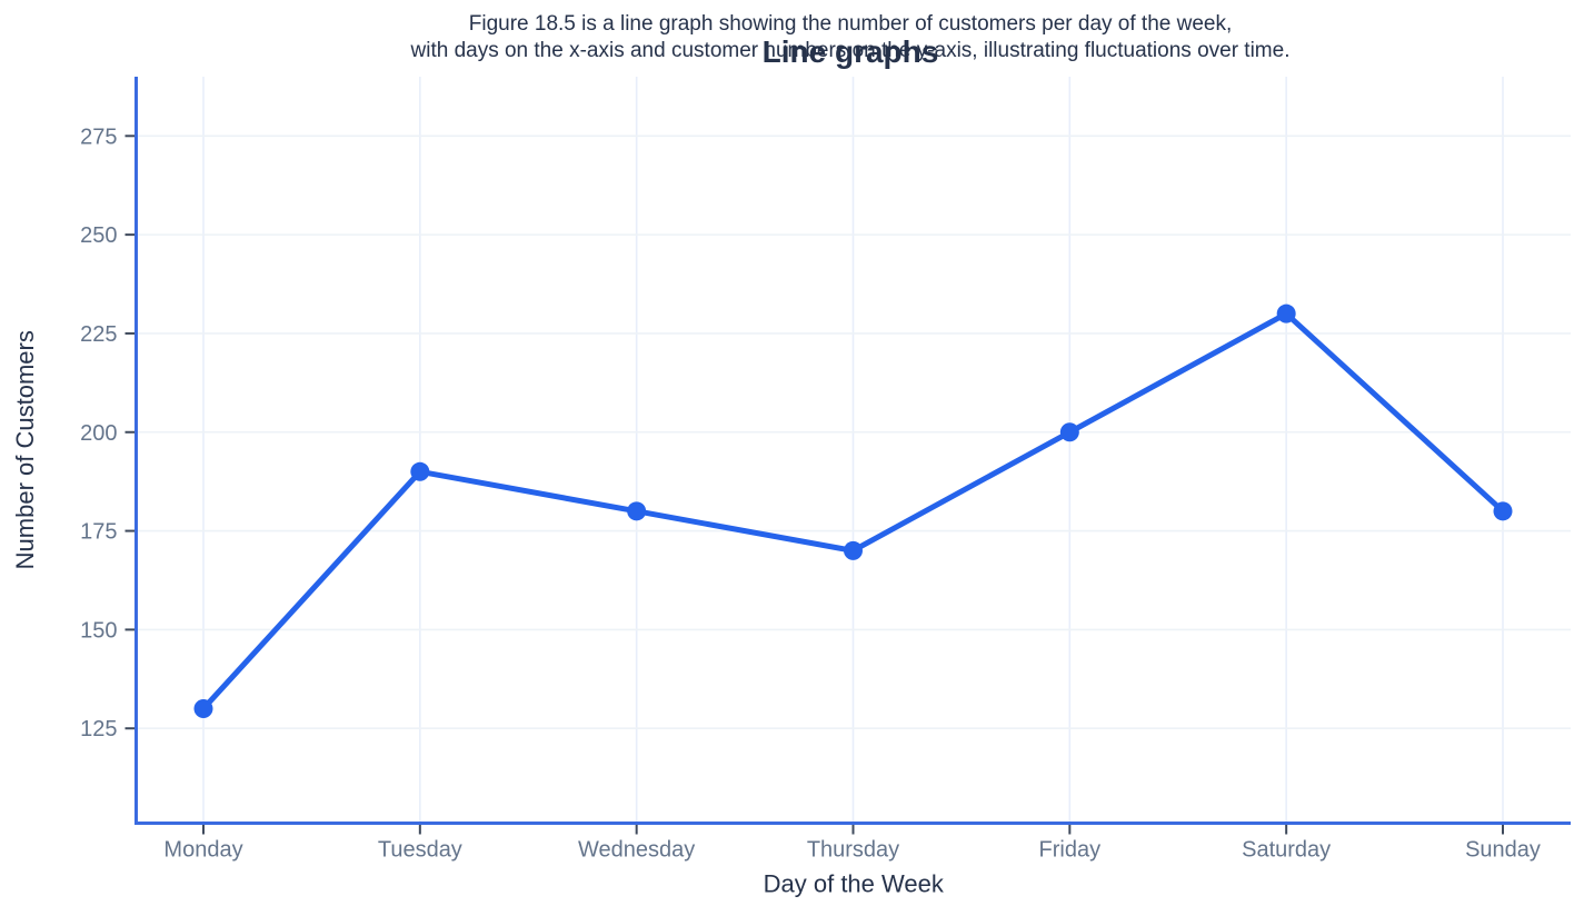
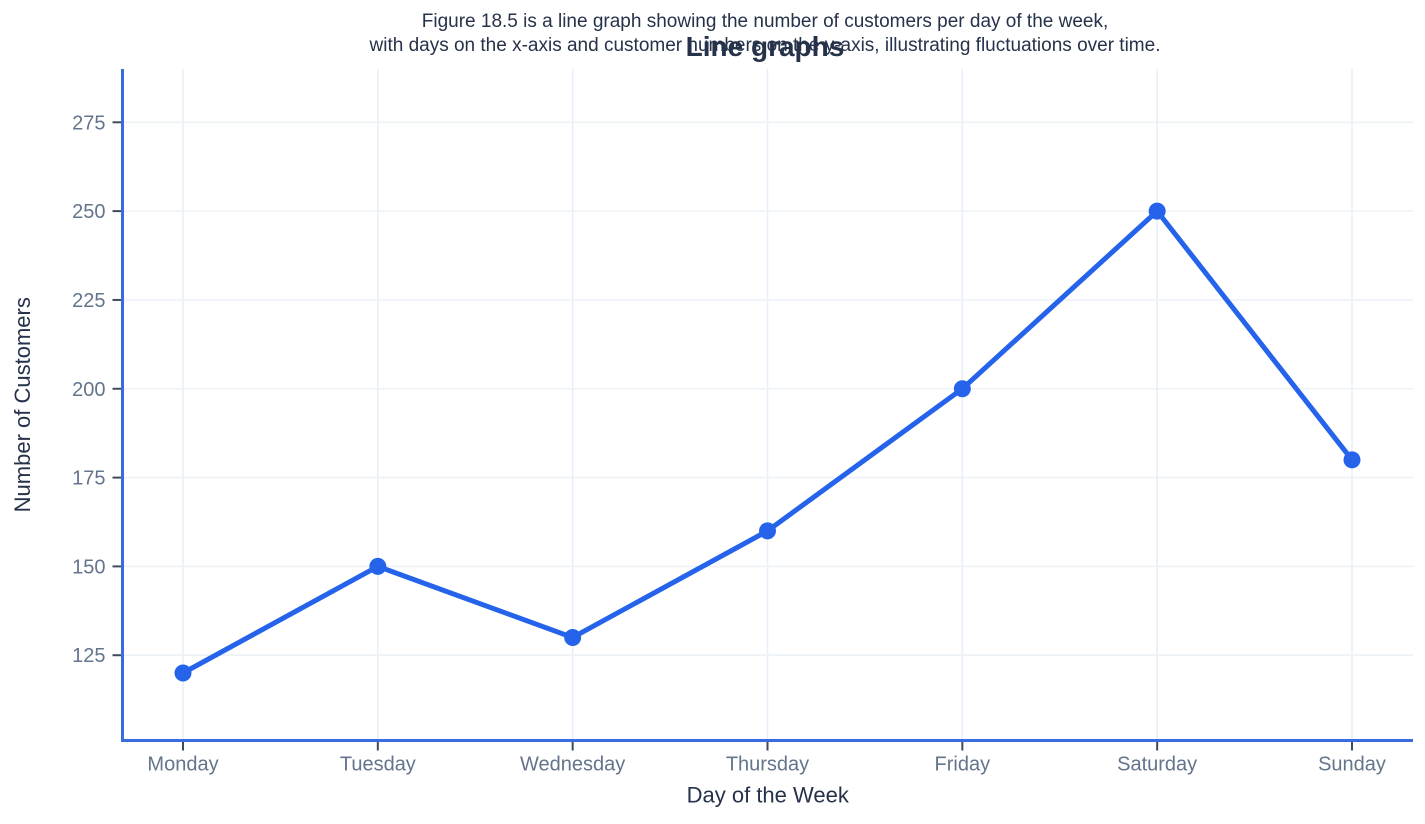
Monday: 130 -> 120
Tuesday: 190 -> 150
Wednesday: 180 -> 130
Thursday: 170 -> 160
Saturday: 230 -> 250
